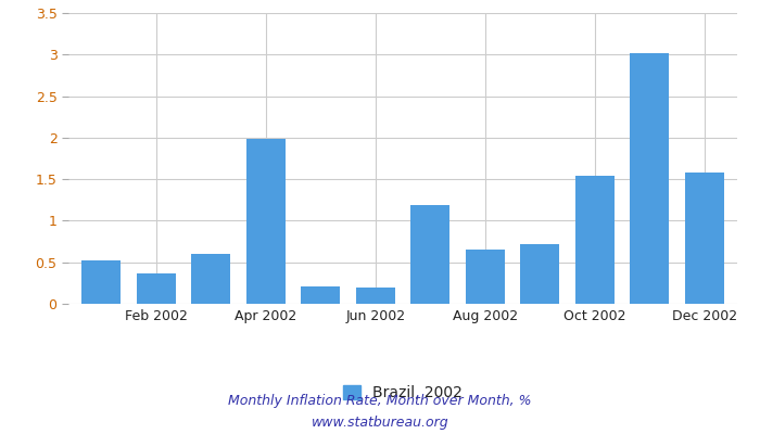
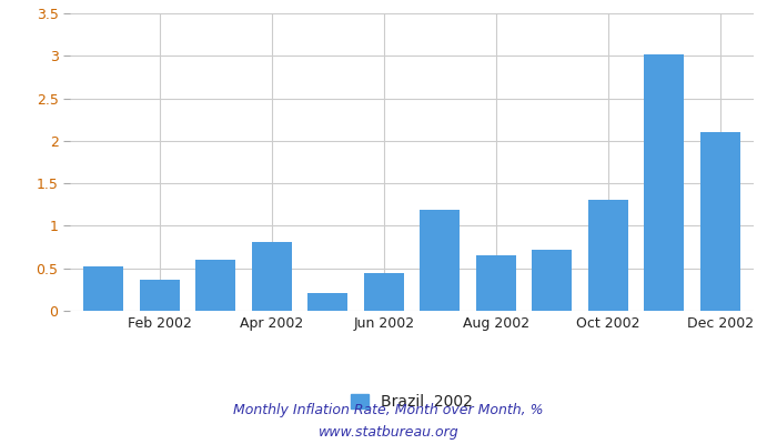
Apr 2002: 1.98 -> 0.81
Jun 2002: 0.20 -> 0.44
Oct 2002: 1.54 -> 1.31
Dec 2002: 1.58 -> 2.10
